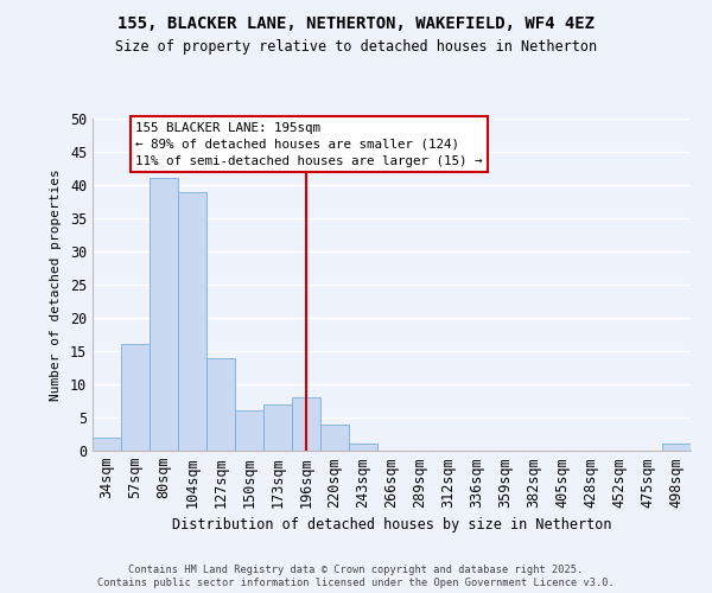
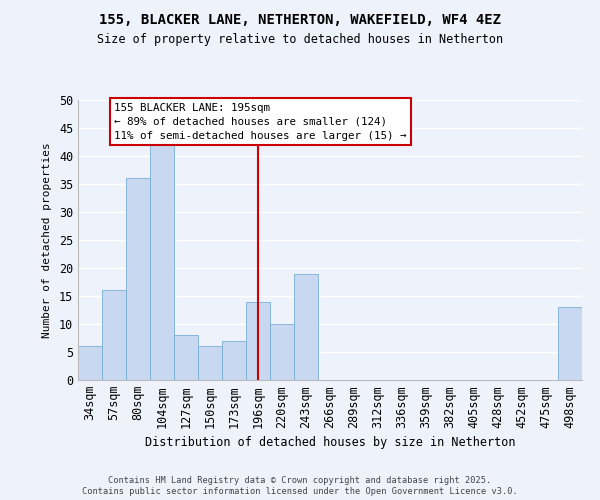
34sqm: 2 -> 6
80sqm: 41 -> 36
104sqm: 39 -> 42
127sqm: 14 -> 8
196sqm: 8 -> 14
220sqm: 4 -> 10
243sqm: 1 -> 19
498sqm: 1 -> 13
